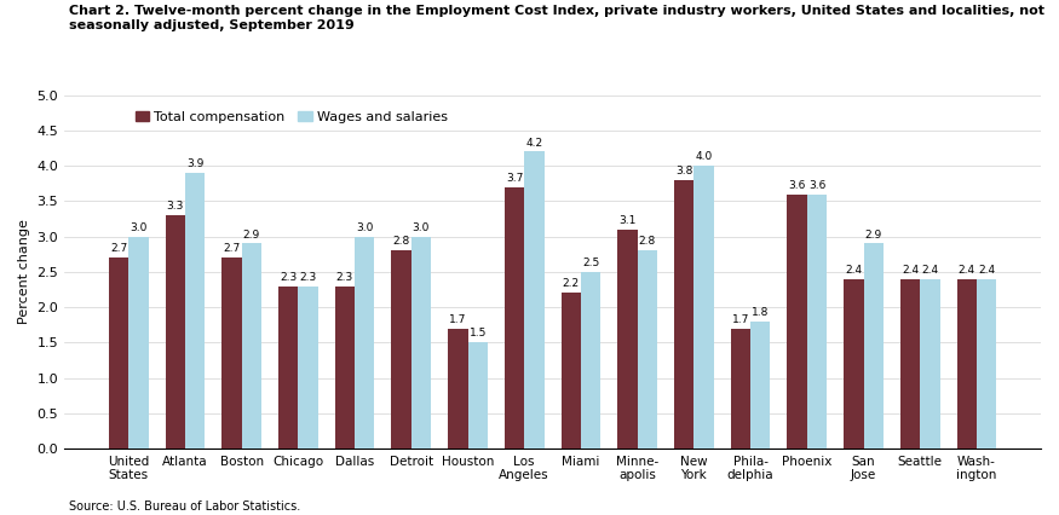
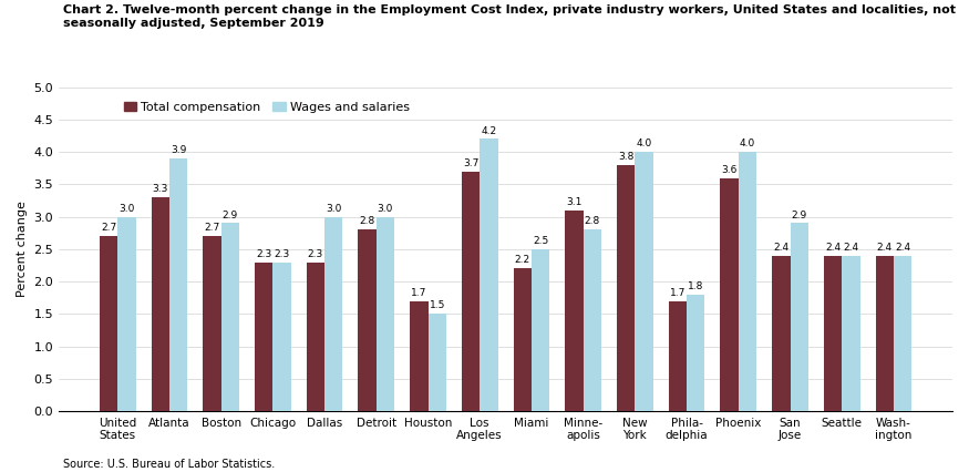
Wages and salaries/Phoenix: 3.6 -> 4.0
